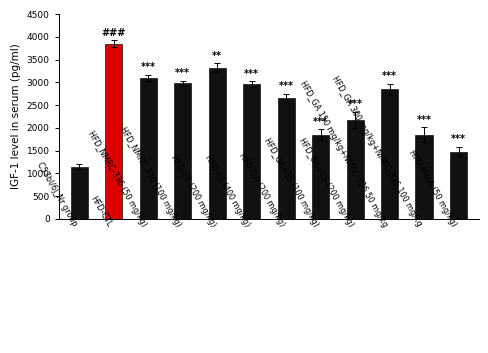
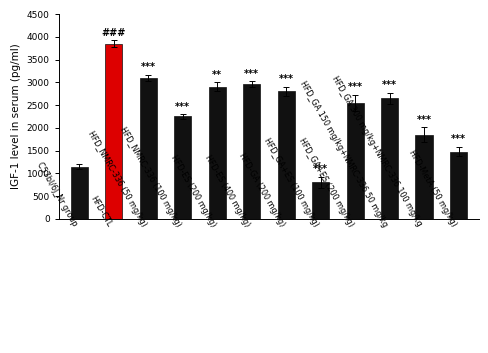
HFD_NMRC-336 (100 mg/kg): 2980 -> 2250
HFD-ES (200 mg/kg): 3320 -> 2900
HFD-GA (200 mg/kg): 2650 -> 2800
HFD_GA+ES (100 mg/kg): 1850 -> 800
HFD_GA+ES (200 mg/kg): 2170 -> 2550
HFD_GA 150 mg/kg+NMRC-336 50 mg/kg: 2850 -> 2650
